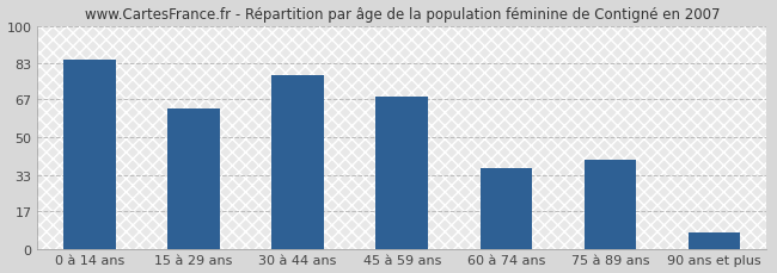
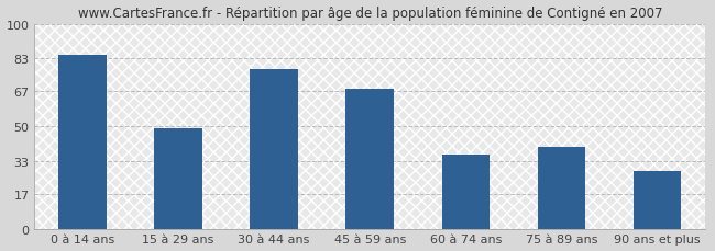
15 à 29 ans: 63 -> 49
90 ans et plus: 7 -> 28
